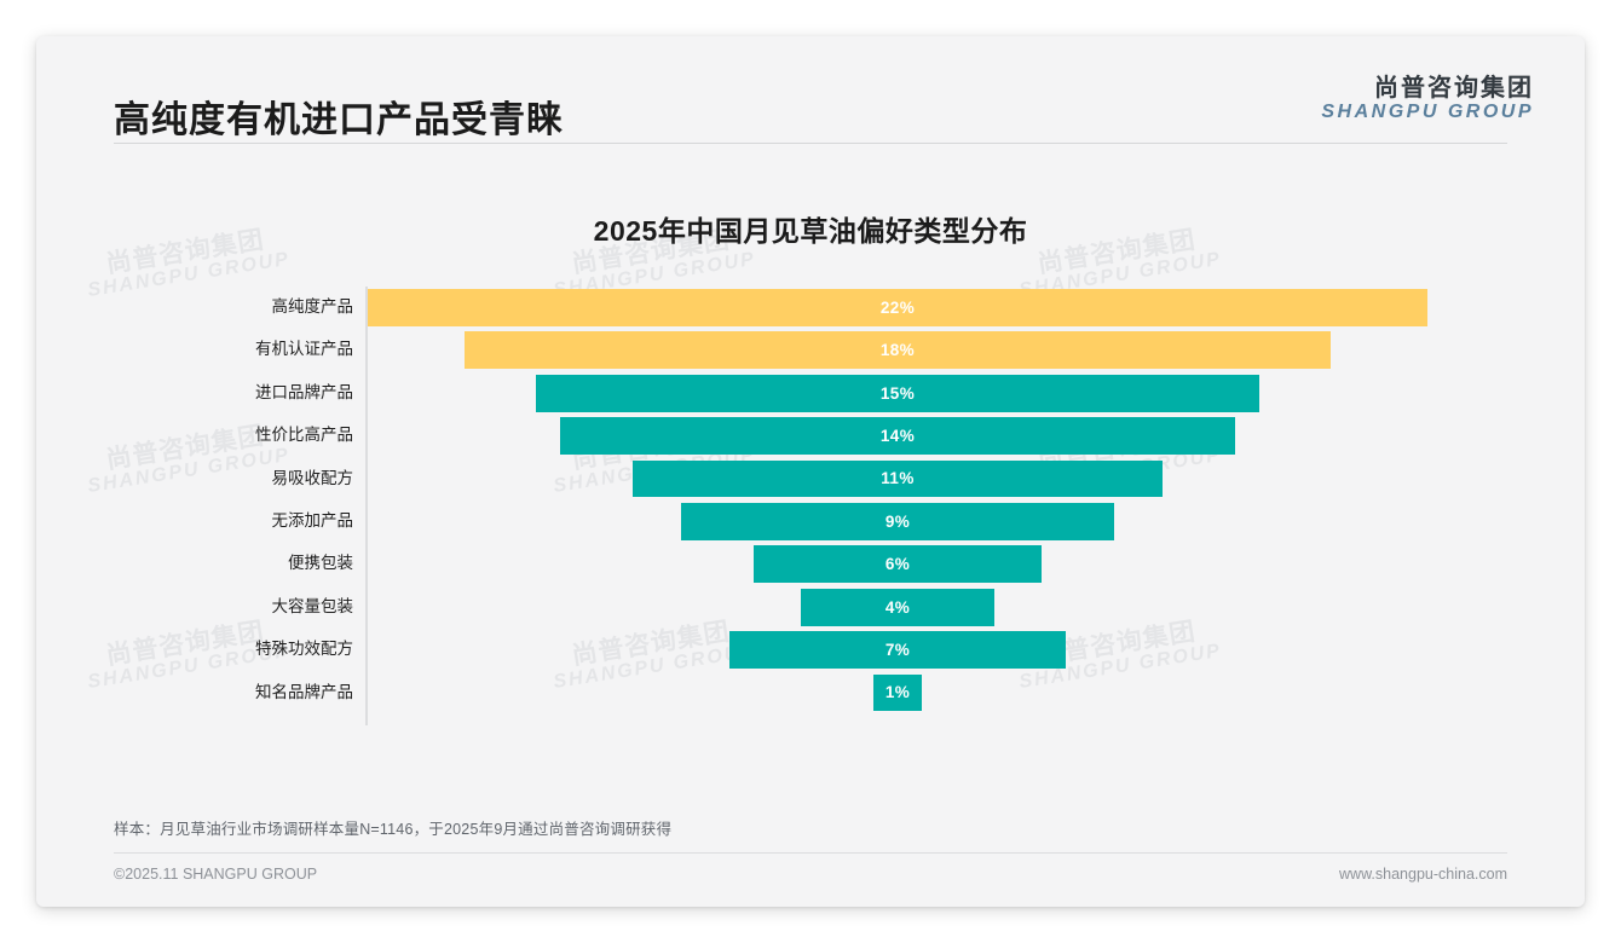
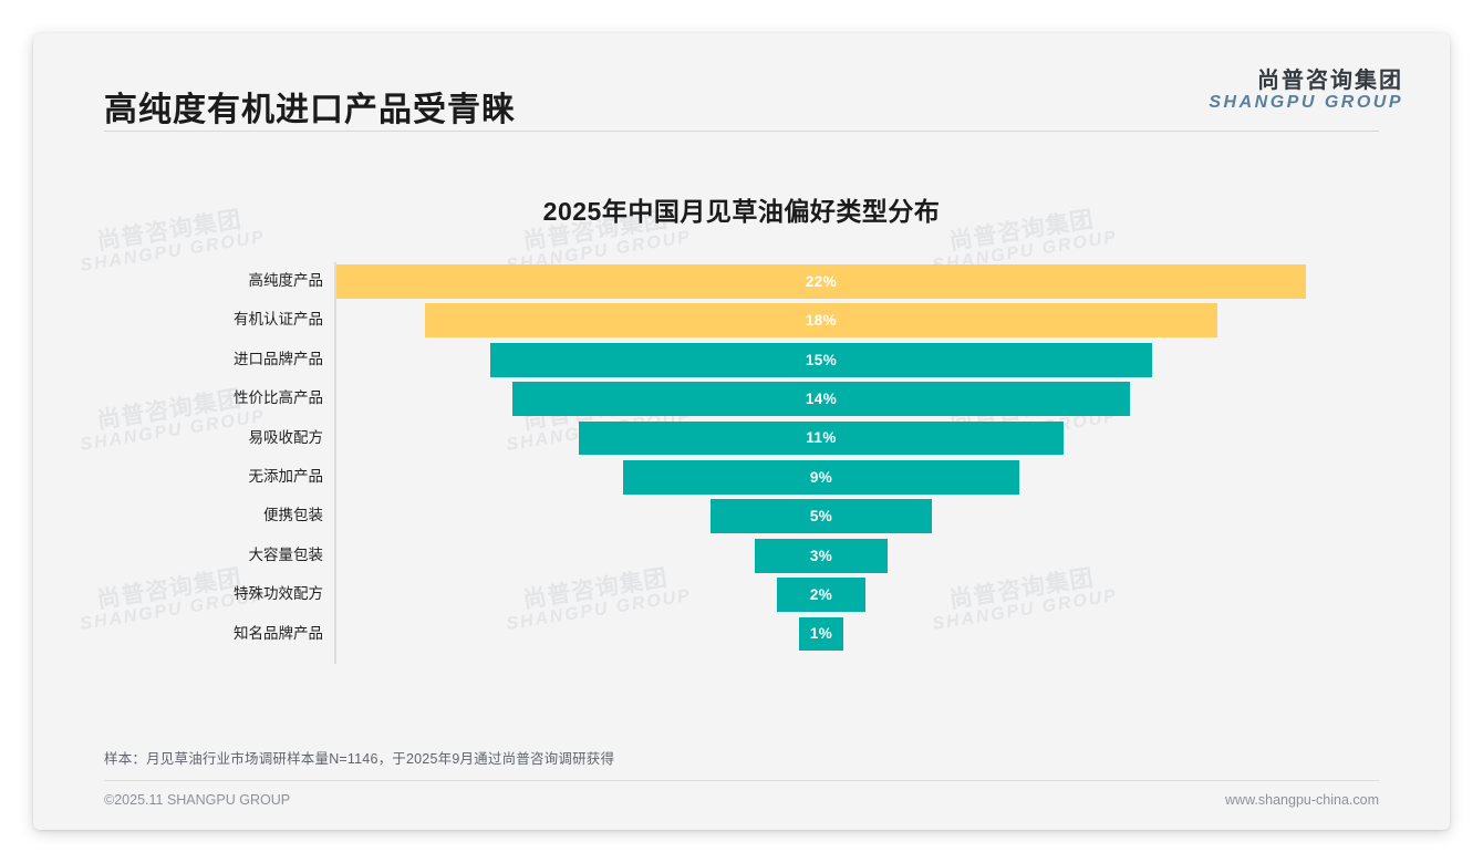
便携包装: 6% -> 5%
大容量包装: 4% -> 3%
特殊功效配方: 7% -> 2%
